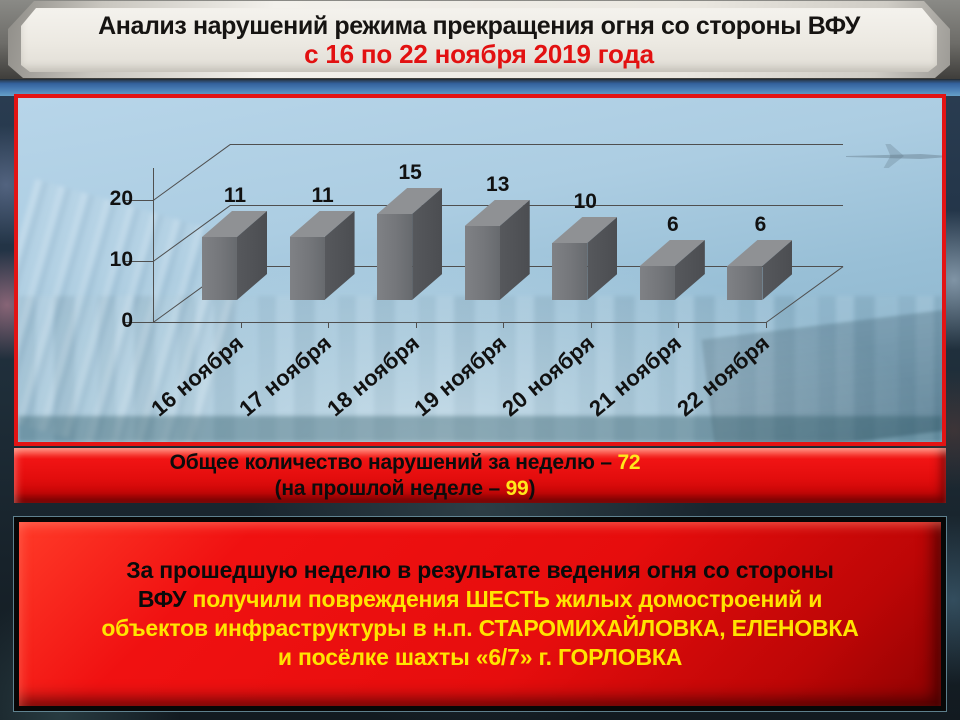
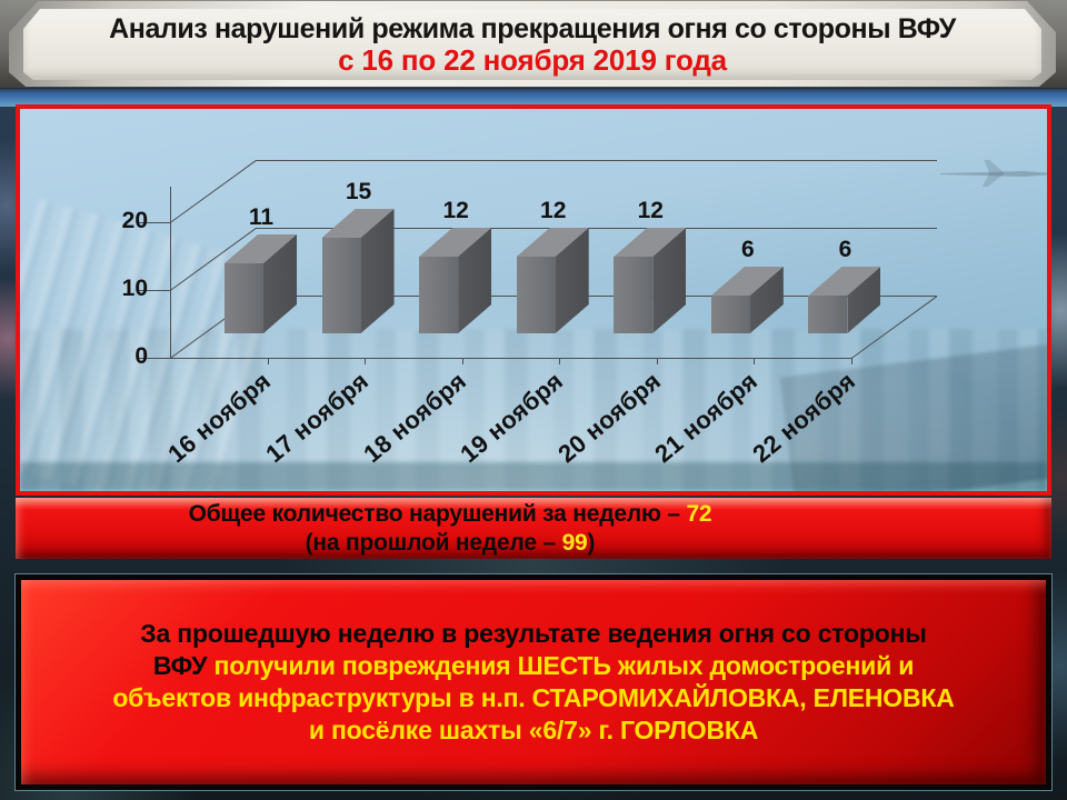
17 ноября: 11 -> 15
18 ноября: 15 -> 12
19 ноября: 13 -> 12
20 ноября: 10 -> 12
